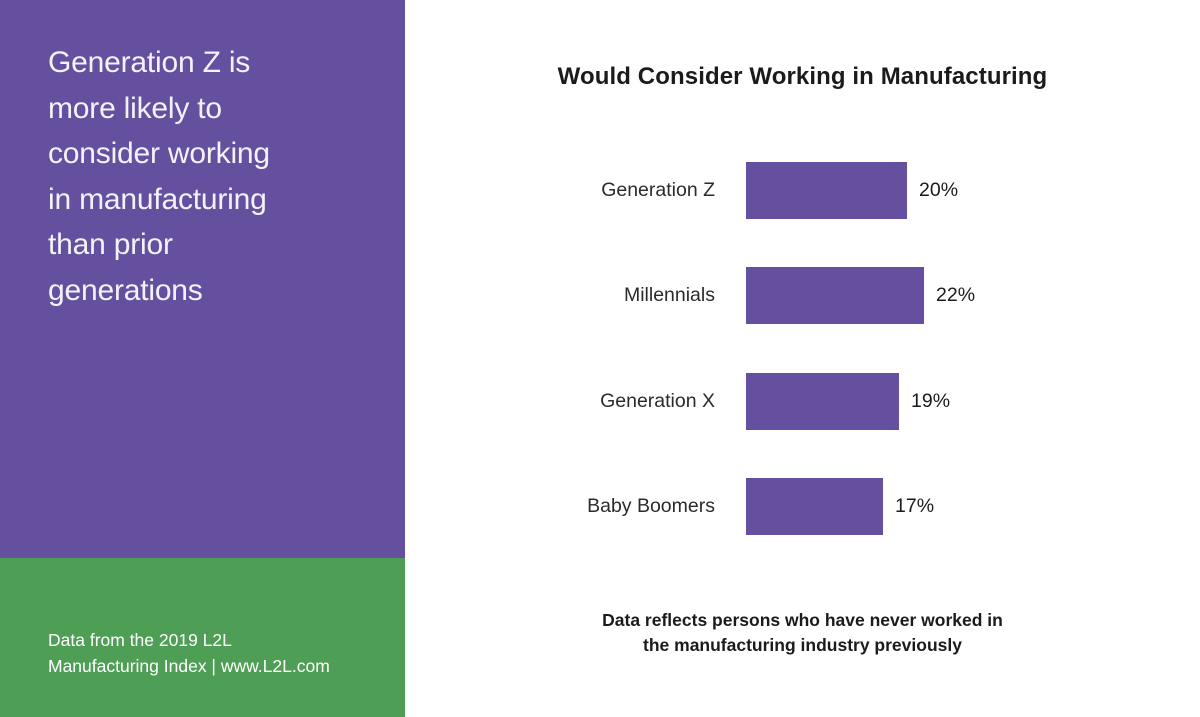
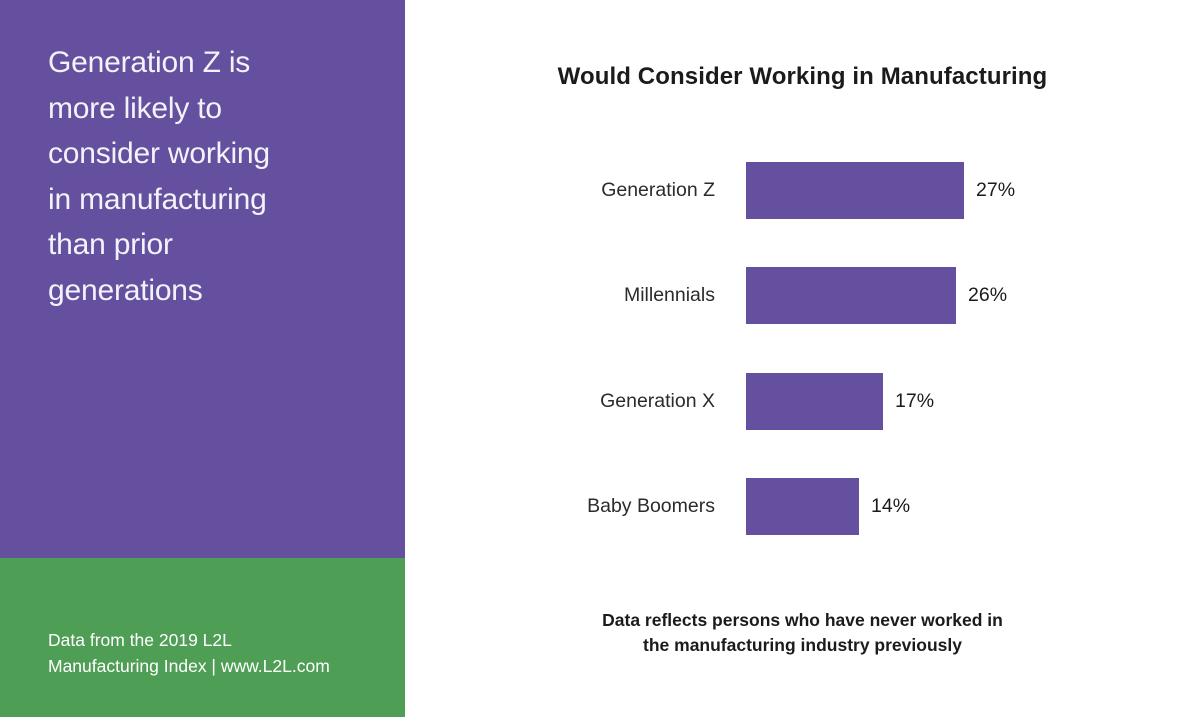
Generation Z: 20% -> 27%
Millennials: 22% -> 26%
Generation X: 19% -> 17%
Baby Boomers: 17% -> 14%
